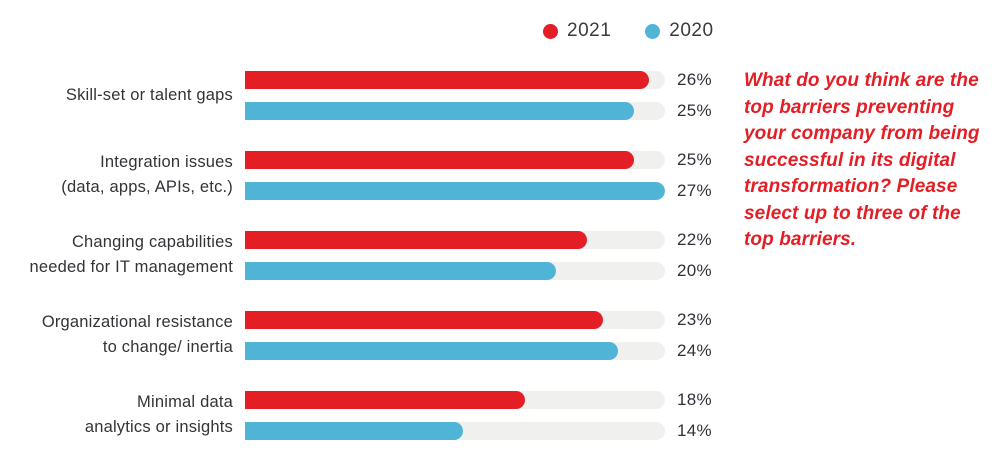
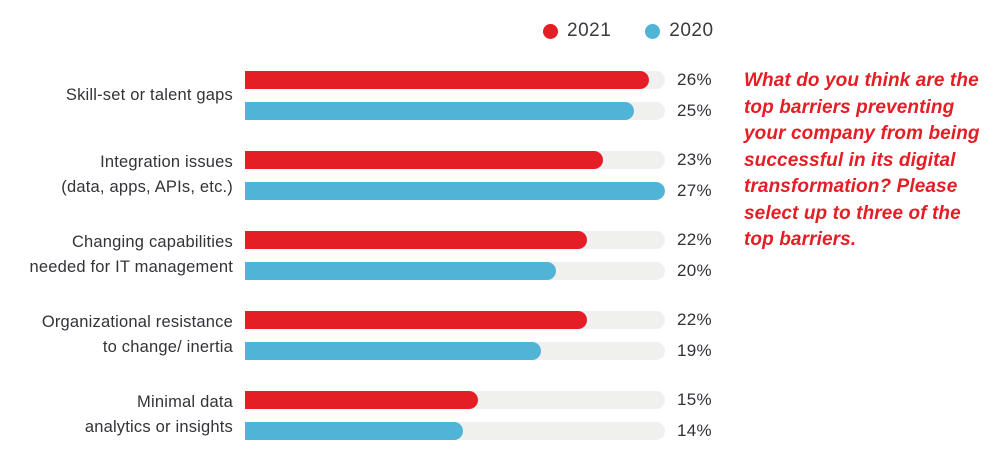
2021/Integration issues (data, apps, APIs, etc.): 25% -> 23%
2021/Organizational resistance to change/ inertia: 23% -> 22%
2020/Organizational resistance to change/ inertia: 24% -> 19%
2021/Minimal data analytics or insights: 18% -> 15%
